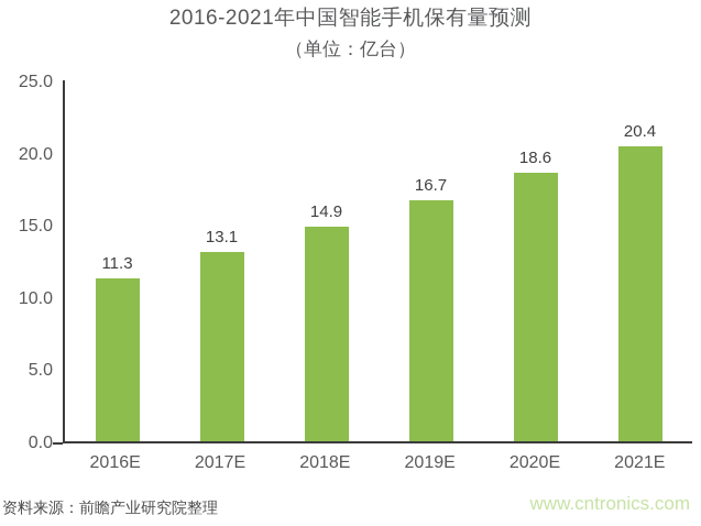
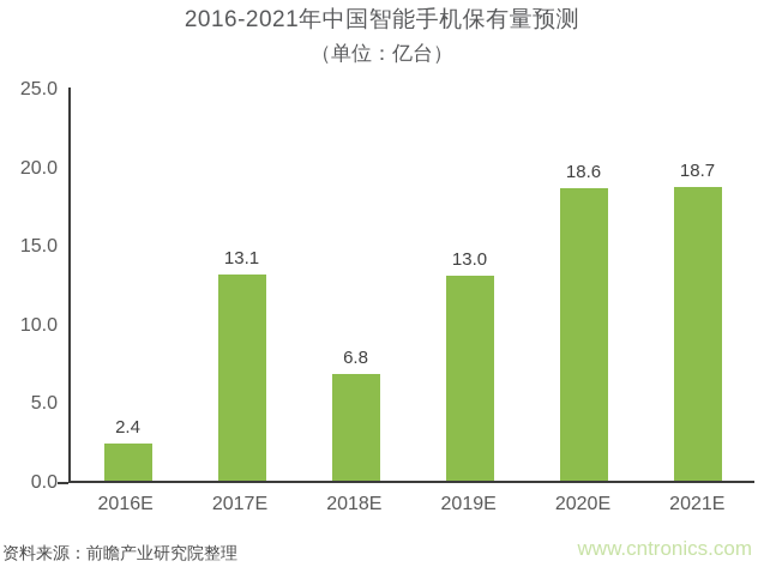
2016E: 11.3 -> 2.4
2018E: 14.9 -> 6.8
2019E: 16.7 -> 13.0
2021E: 20.4 -> 18.7
